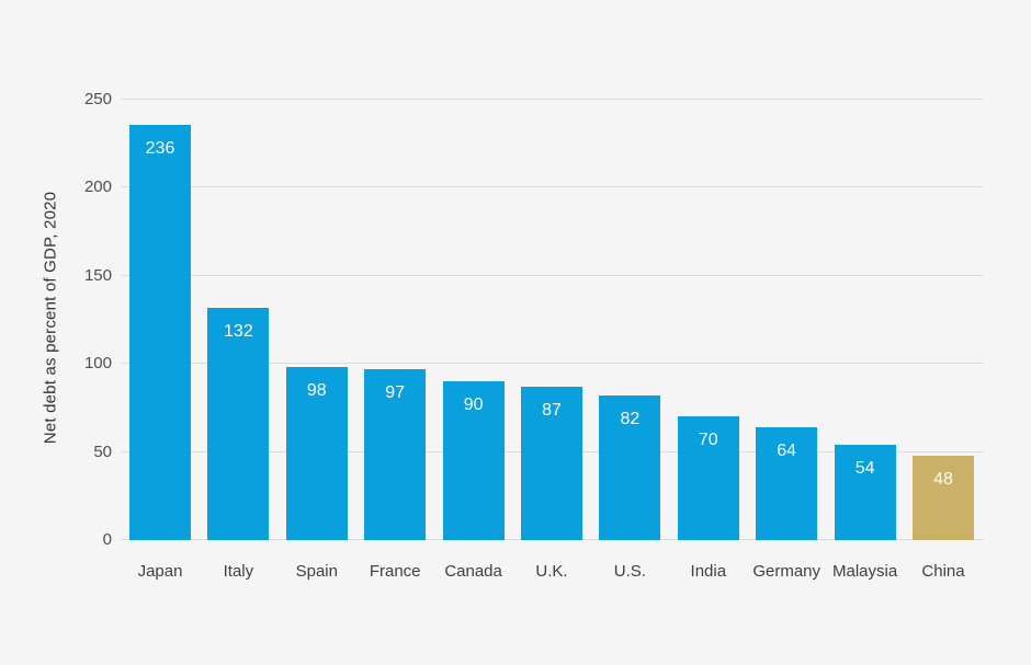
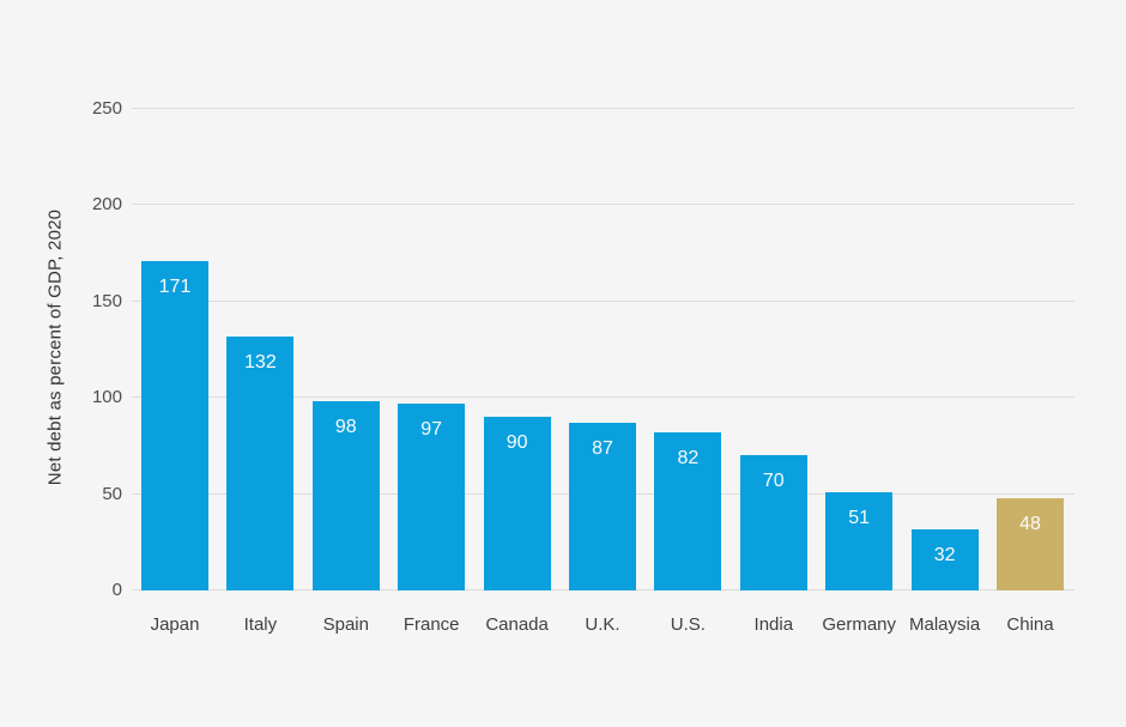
Japan: 236 -> 171
Germany: 64 -> 51
Malaysia: 54 -> 32
